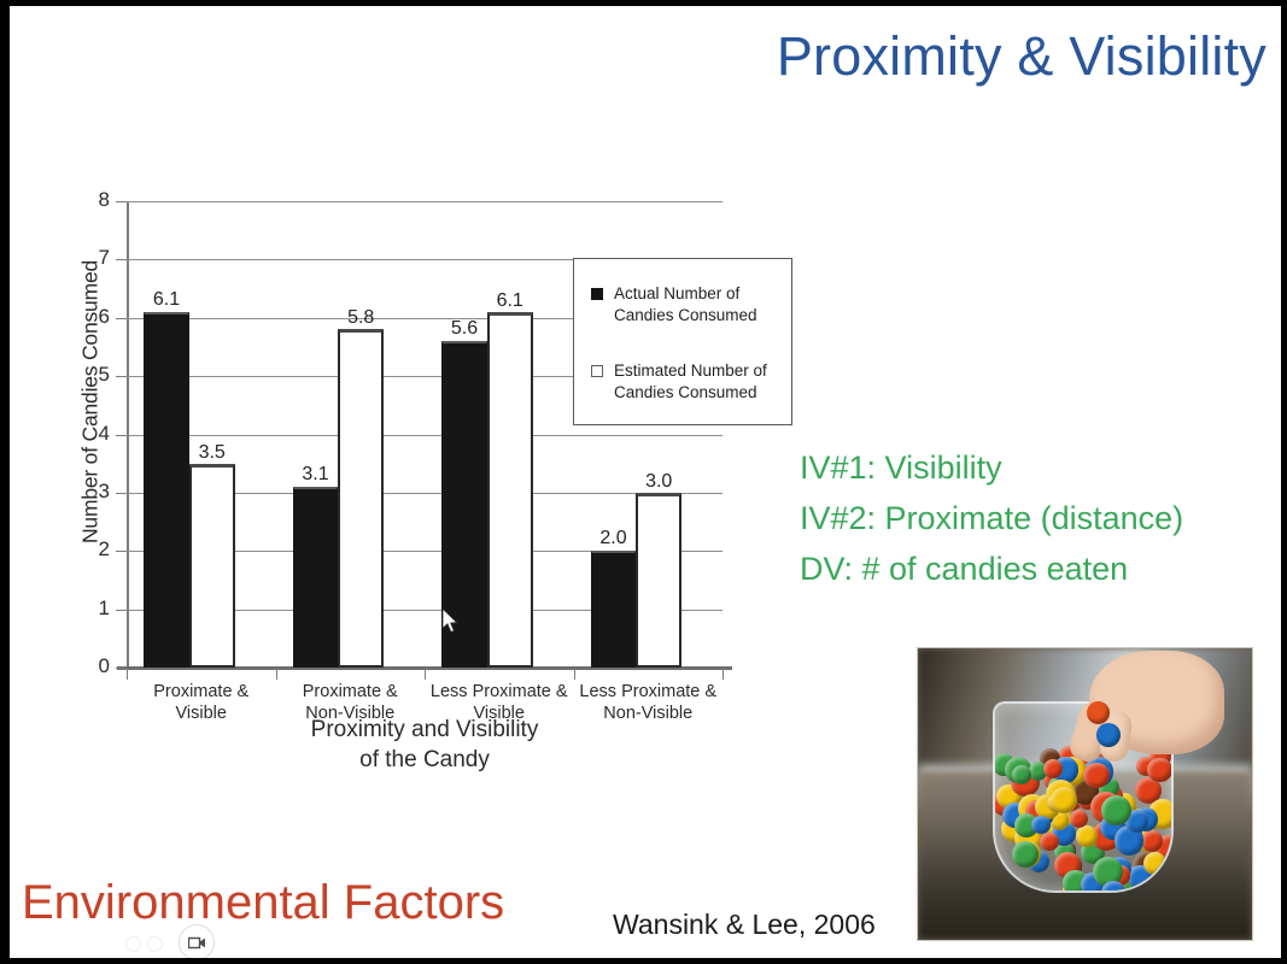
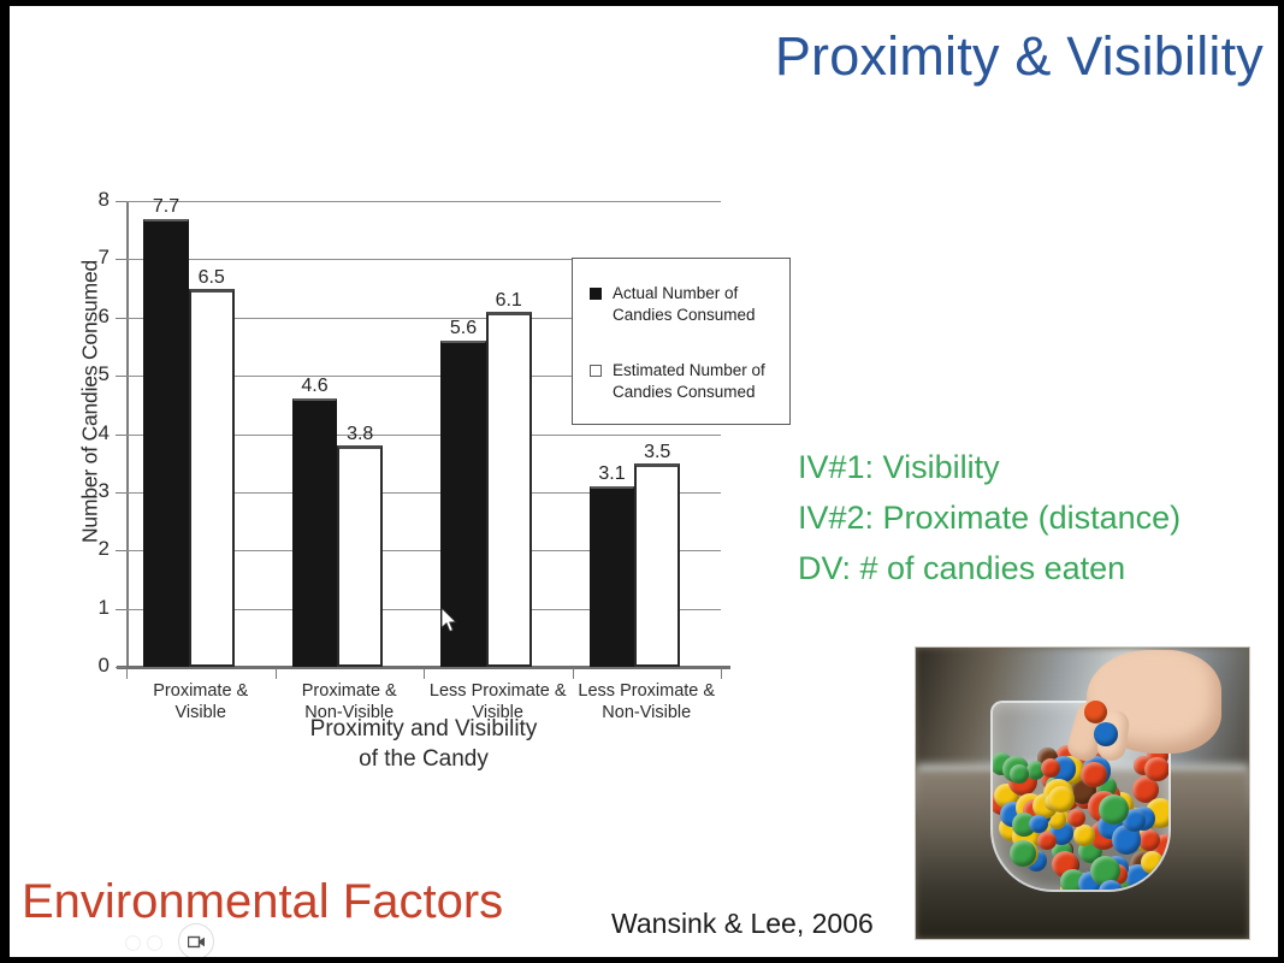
Actual Number of Candies Consumed/Proximate & Visible: 6.1 -> 7.7
Estimated Number of Candies Consumed/Proximate & Visible: 3.5 -> 6.5
Actual Number of Candies Consumed/Proximate & Non-Visible: 3.1 -> 4.6
Estimated Number of Candies Consumed/Proximate & Non-Visible: 5.8 -> 3.8
Actual Number of Candies Consumed/Less Proximate & Non-Visible: 2.0 -> 3.1
Estimated Number of Candies Consumed/Less Proximate & Non-Visible: 3.0 -> 3.5
